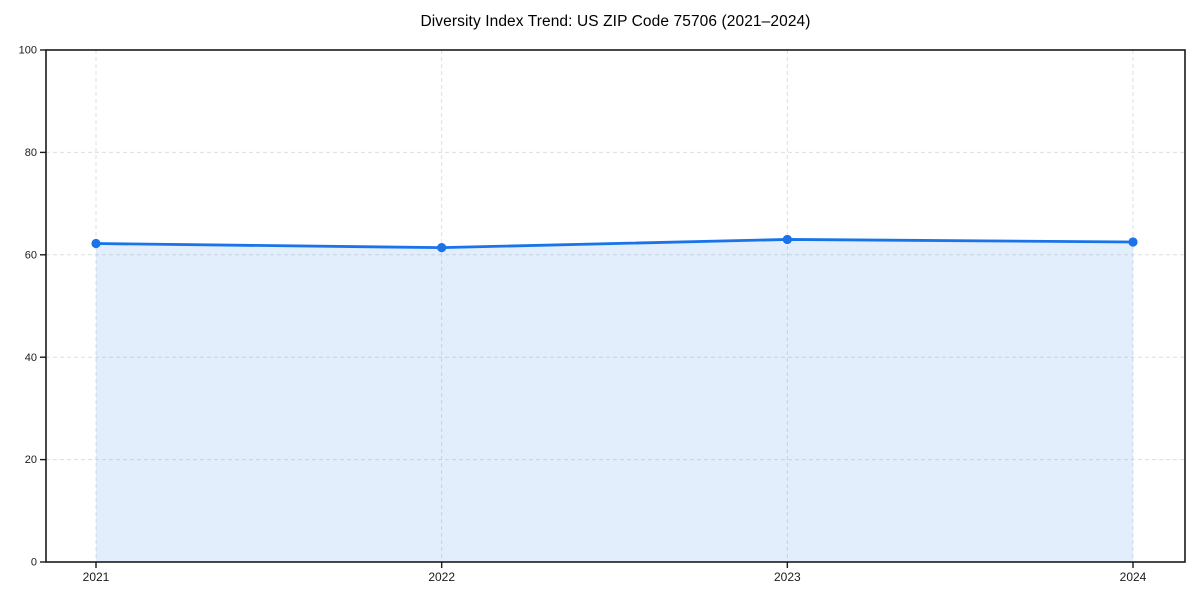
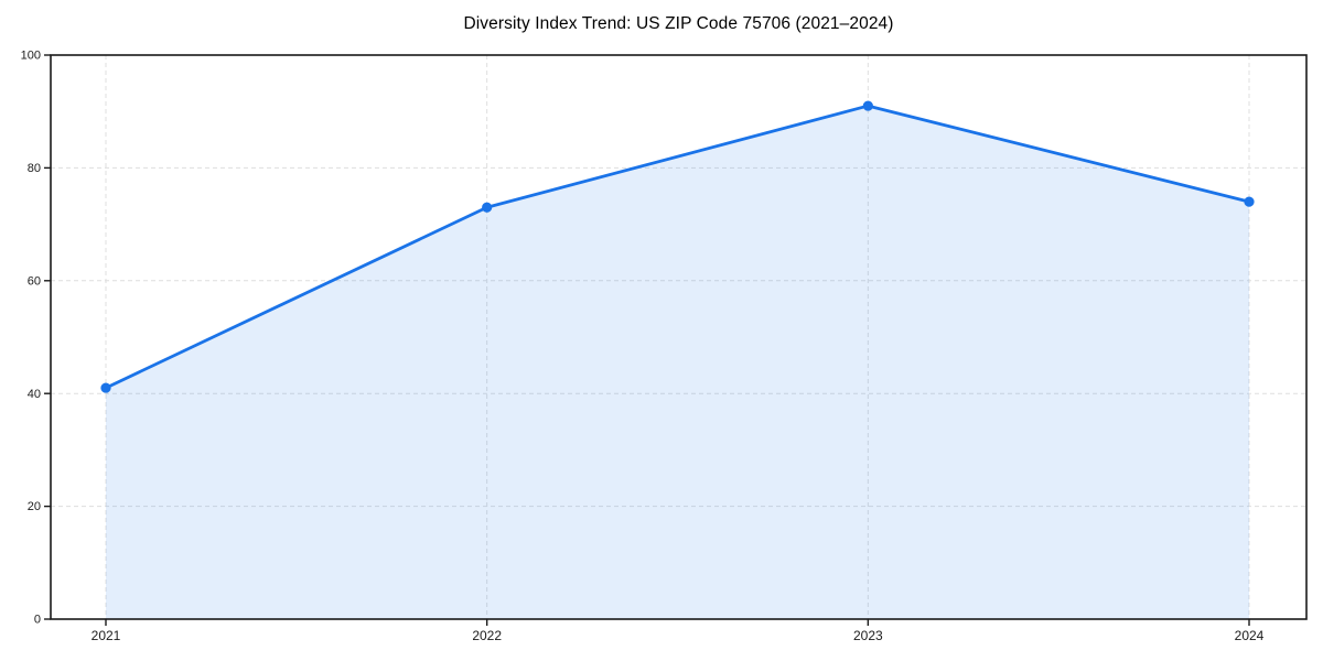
2021: 62 -> 41
2022: 61 -> 73
2023: 63 -> 91
2024: 62 -> 74
